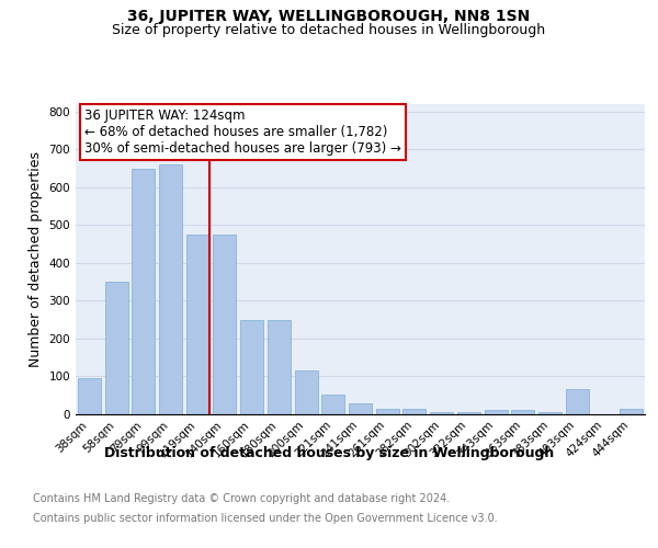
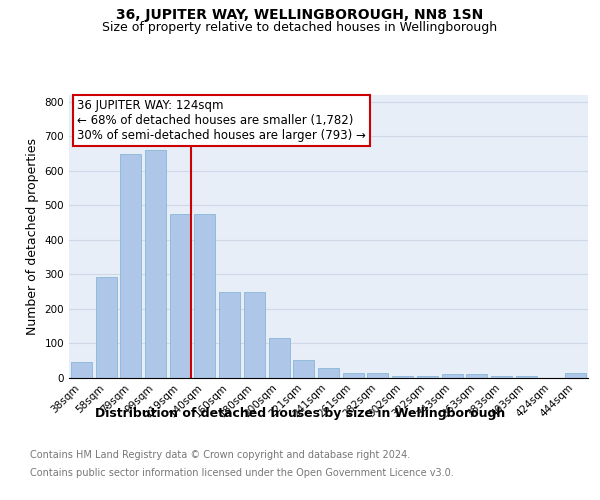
38sqm: 95 -> 45
58sqm: 350 -> 293
403sqm: 65 -> 5
